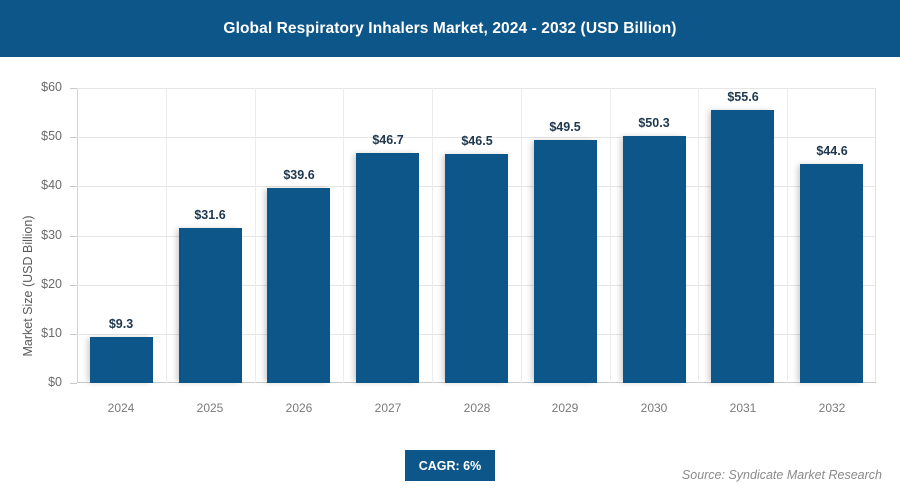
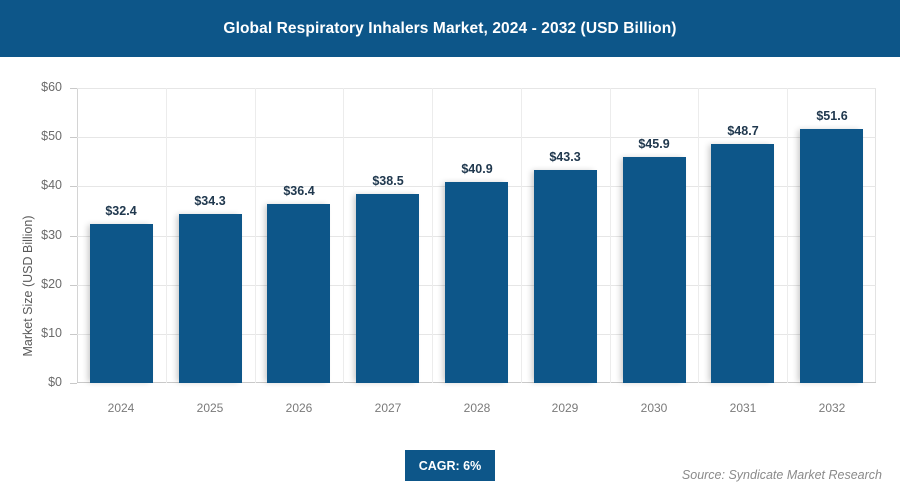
2024: $9.3 -> $32.4
2025: $31.6 -> $34.3
2026: $39.6 -> $36.4
2027: $46.7 -> $38.5
2028: $46.5 -> $40.9
2029: $49.5 -> $43.3
2030: $50.3 -> $45.9
2031: $55.6 -> $48.7
2032: $44.6 -> $51.6
